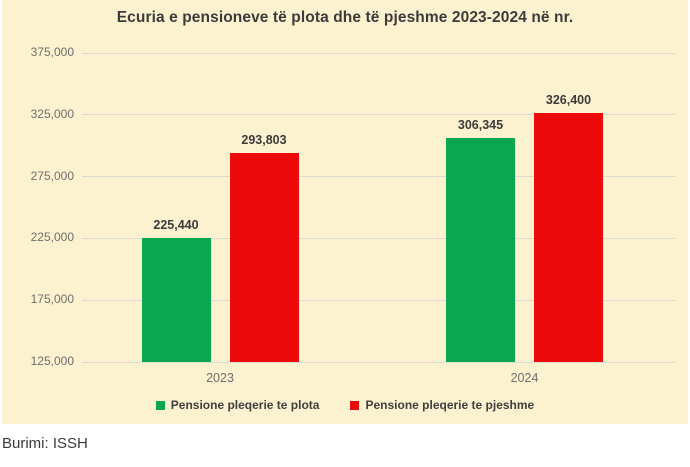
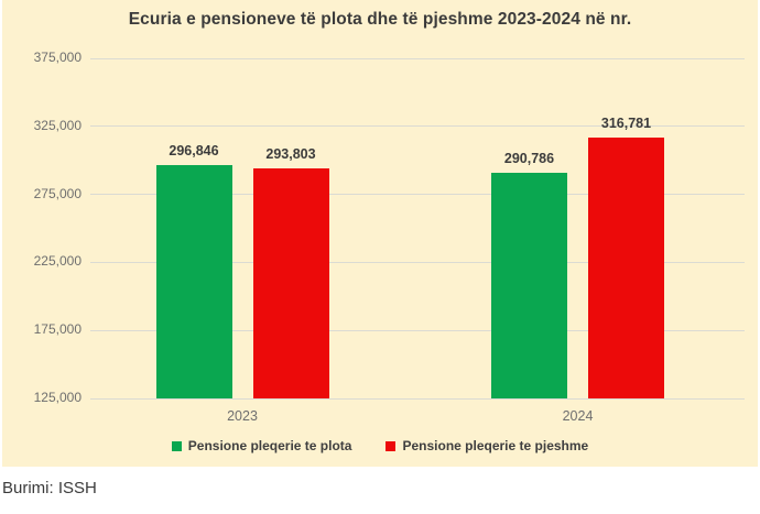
Pensione pleqerie te plota/2023: 225,440 -> 296,846
Pensione pleqerie te plota/2024: 306,345 -> 290,786
Pensione pleqerie te pjeshme/2024: 326,400 -> 316,781
